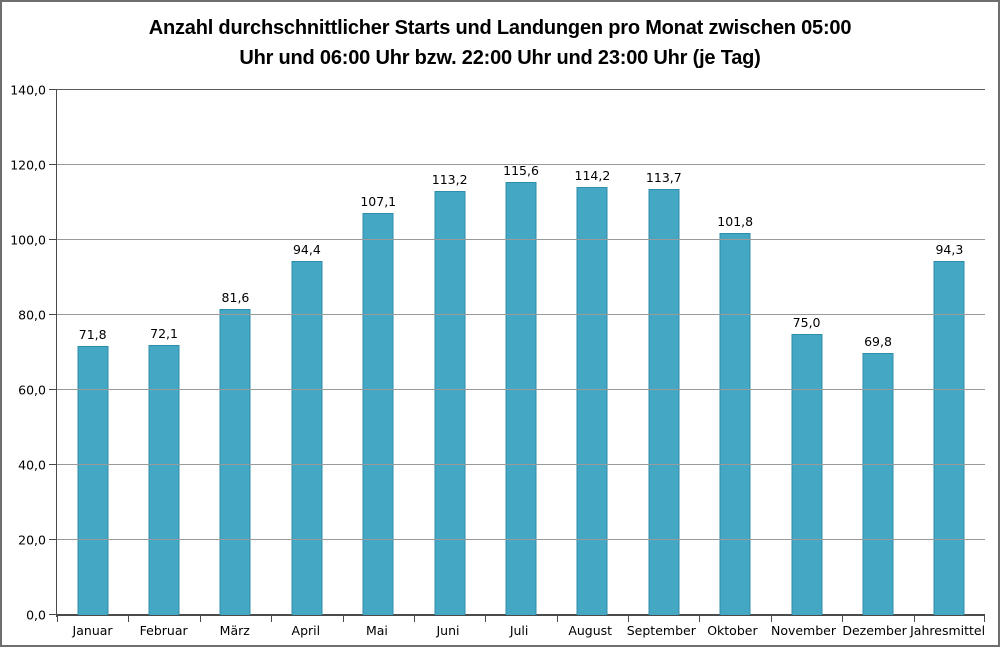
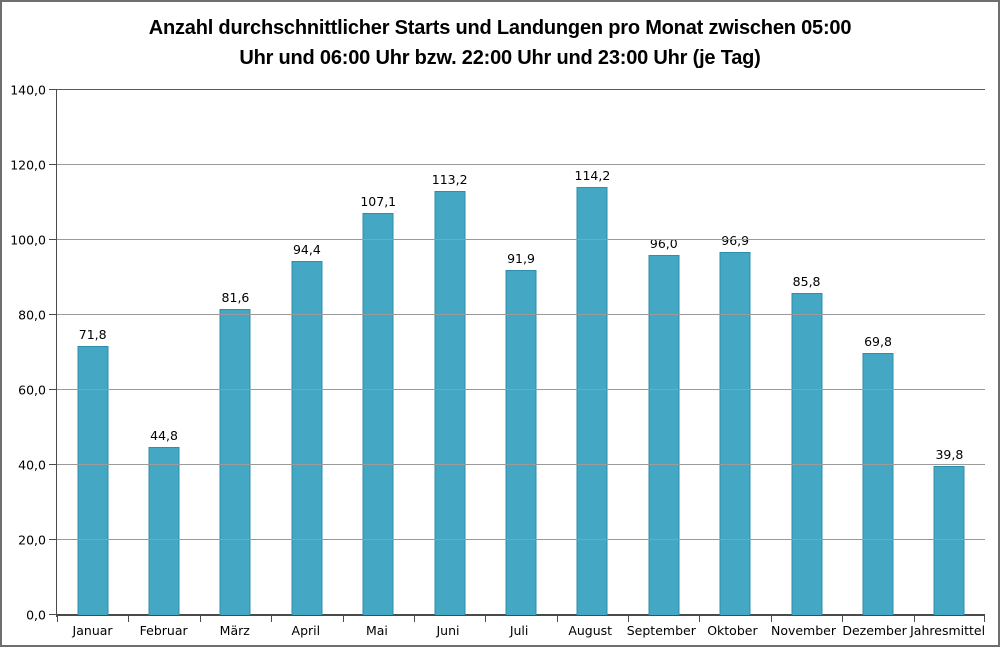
Februar: 72,1 -> 44,8
Juli: 115,6 -> 91,9
September: 113,7 -> 96,0
Oktober: 101,8 -> 96,9
November: 75,0 -> 85,8
Jahresmittel: 94,3 -> 39,8
